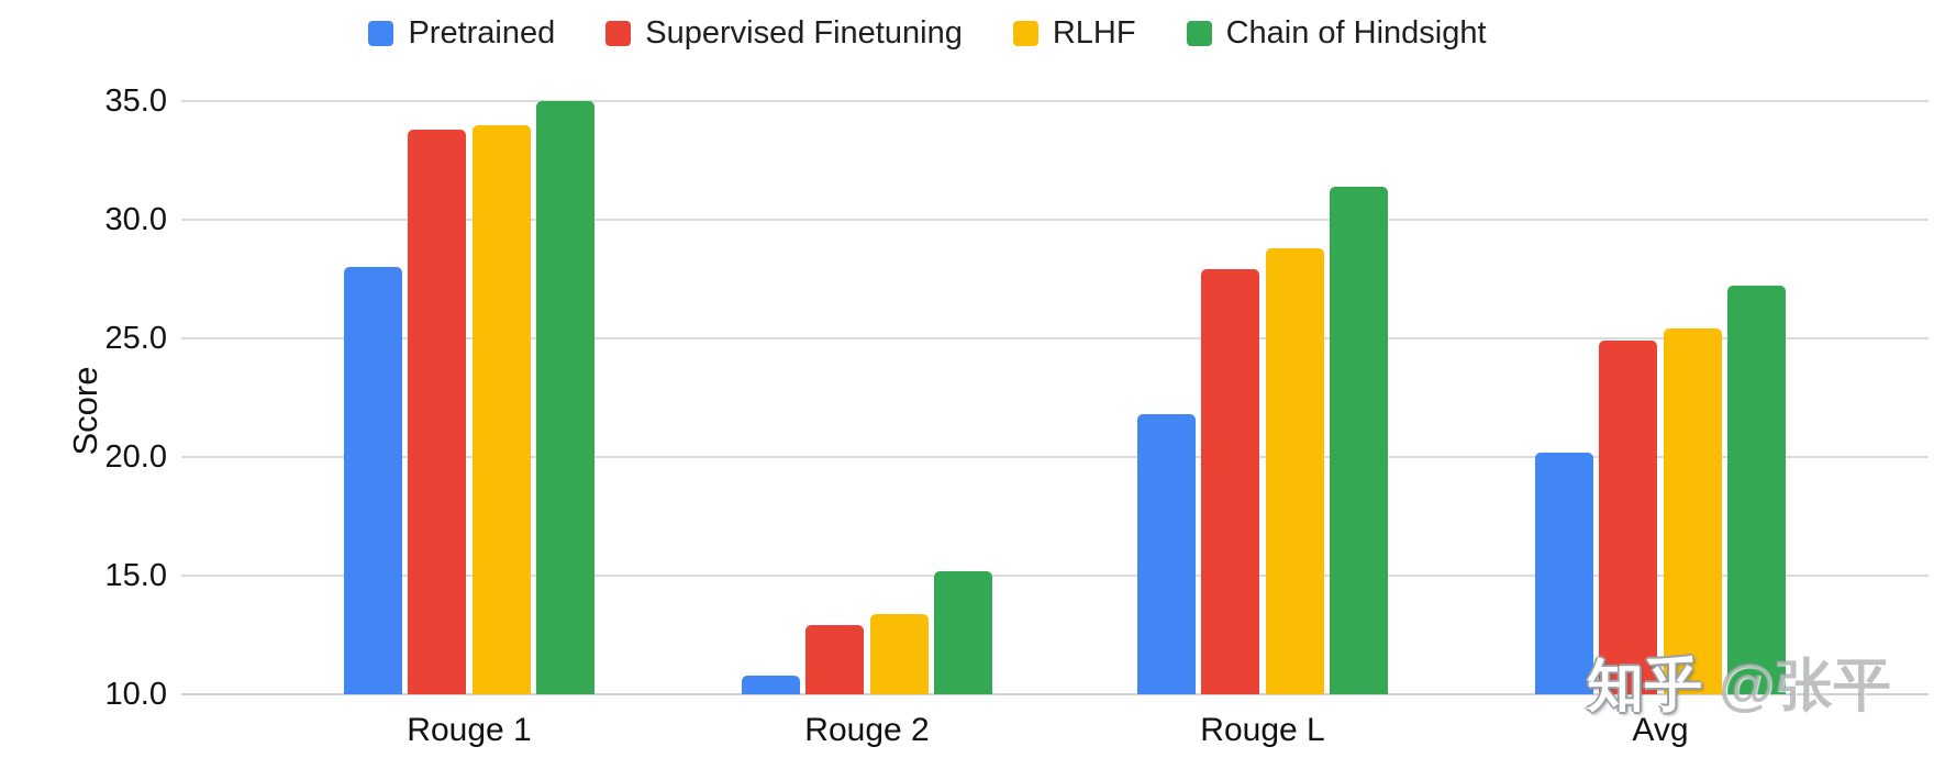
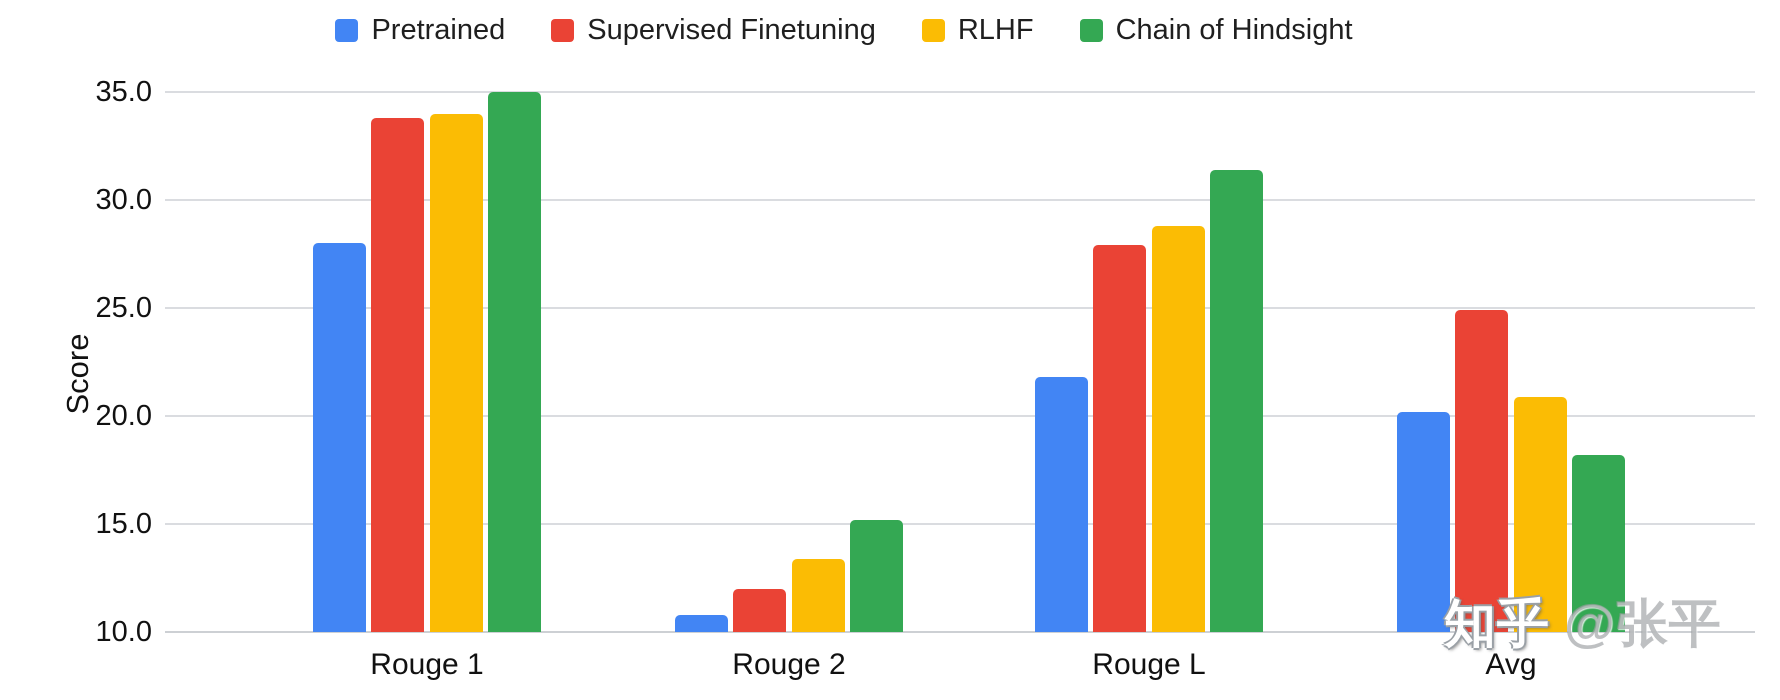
Supervised Finetuning/Rouge 2: 12.9 -> 12.0
RLHF/Avg: 25.4 -> 20.9
Chain of Hindsight/Avg: 27.2 -> 18.2
